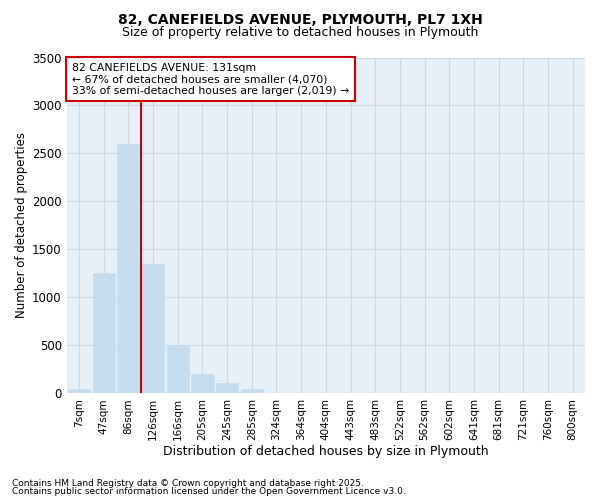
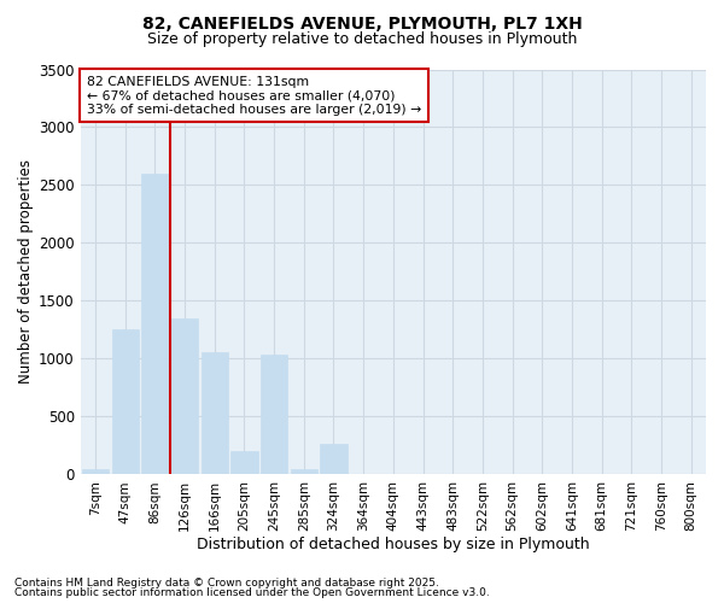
166sqm: 500 -> 1060
245sqm: 110 -> 1040
324sqm: 0 -> 260
